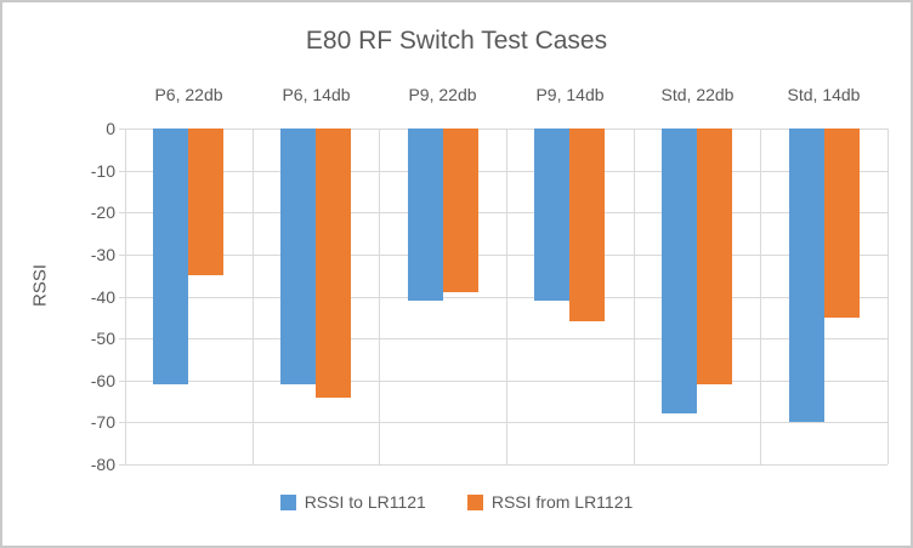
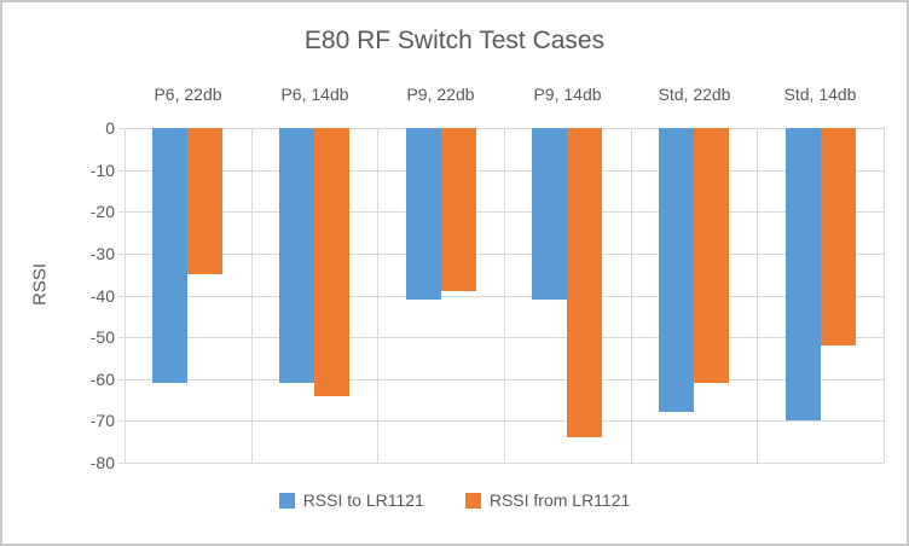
RSSI from LR1121/P9, 14db: -46 -> -74
RSSI from LR1121/Std, 14db: -45 -> -52
